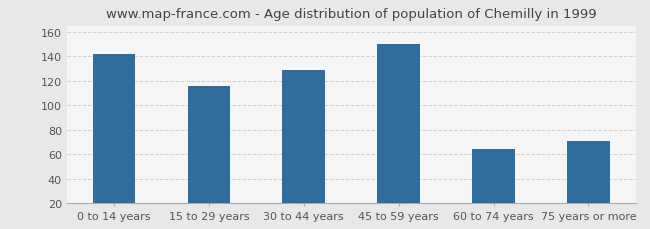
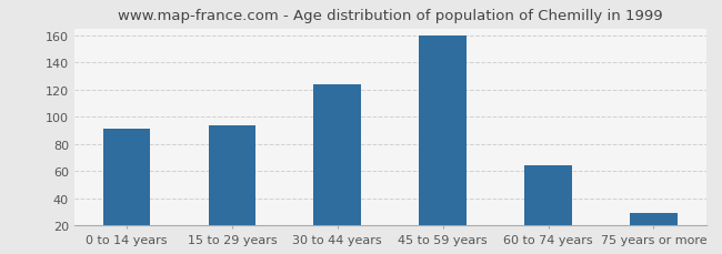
0 to 14 years: 142 -> 91
15 to 29 years: 116 -> 94
30 to 44 years: 129 -> 124
45 to 59 years: 150 -> 160
75 years or more: 71 -> 29
